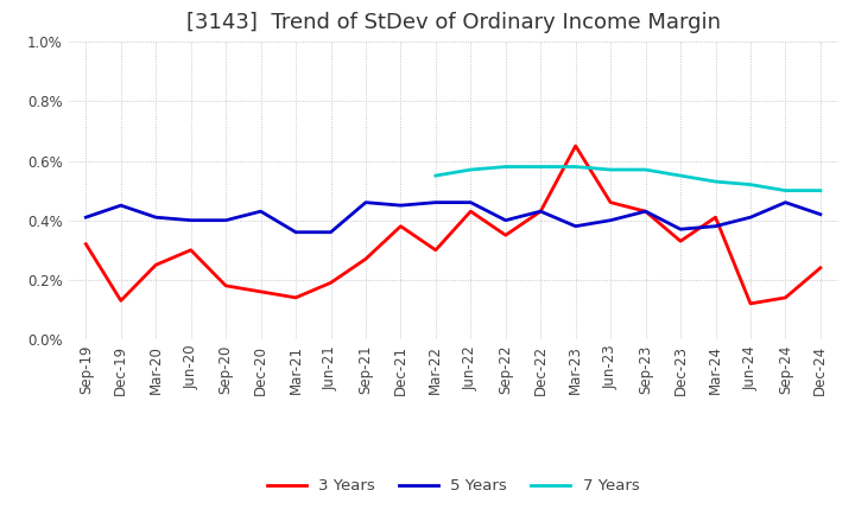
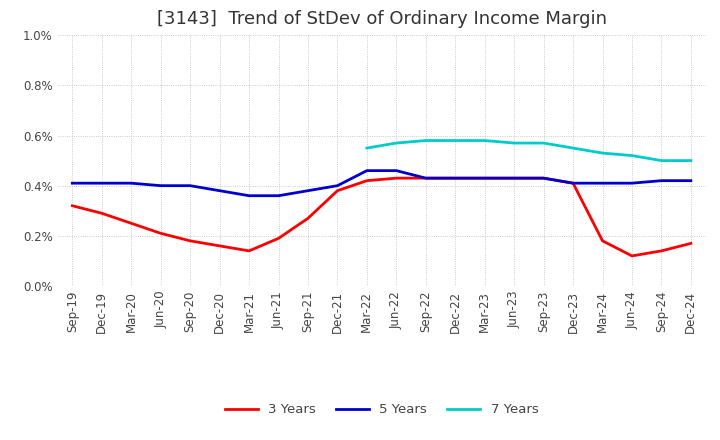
3 Years/Dec-19: 0.13% -> 0.29%
5 Years/Dec-19: 0.45% -> 0.41%
3 Years/Jun-20: 0.30% -> 0.21%
5 Years/Dec-20: 0.43% -> 0.38%
5 Years/Sep-21: 0.46% -> 0.38%
5 Years/Dec-21: 0.45% -> 0.40%
3 Years/Mar-22: 0.30% -> 0.42%
3 Years/Sep-22: 0.35% -> 0.43%
5 Years/Sep-22: 0.40% -> 0.43%
3 Years/Mar-23: 0.65% -> 0.43%
5 Years/Mar-23: 0.38% -> 0.43%
3 Years/Jun-23: 0.46% -> 0.43%
5 Years/Jun-23: 0.40% -> 0.43%
3 Years/Dec-23: 0.33% -> 0.41%
5 Years/Dec-23: 0.37% -> 0.41%
3 Years/Mar-24: 0.41% -> 0.18%
5 Years/Mar-24: 0.38% -> 0.41%
5 Years/Sep-24: 0.46% -> 0.42%
3 Years/Dec-24: 0.24% -> 0.17%
